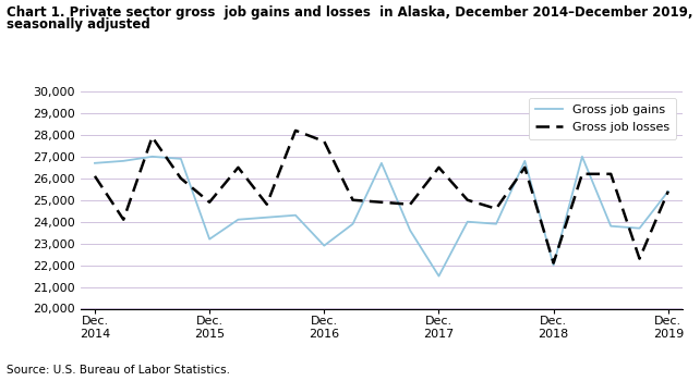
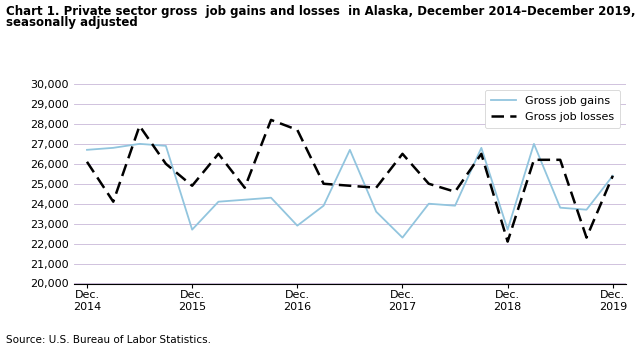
Gross job gains/Dec. 2015: 23,200 -> 22,700
Gross job gains/Dec. 2017: 21,500 -> 22,300
Gross job gains/Dec. 2018: 22,000 -> 22,700
